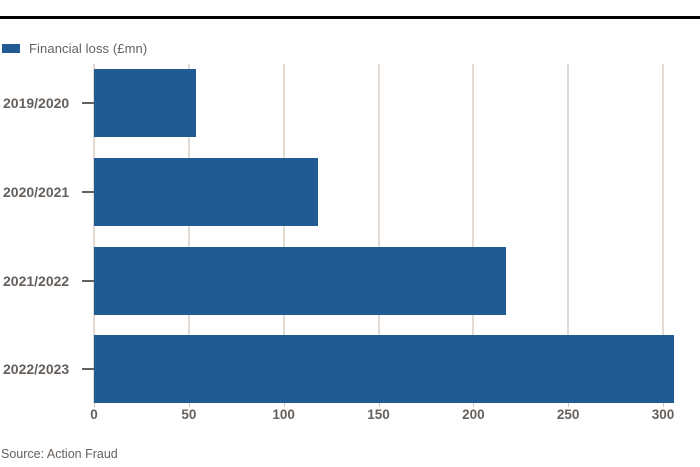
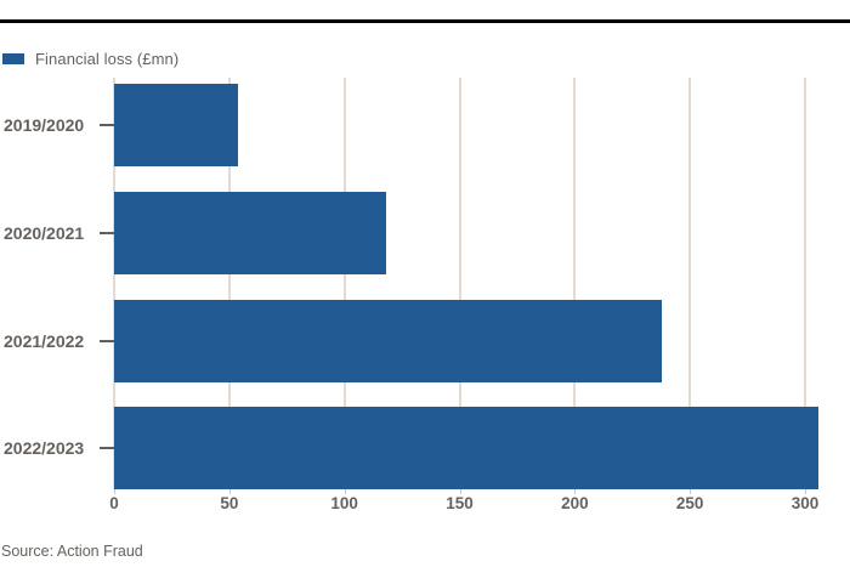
2021/2022: 217 -> 238
